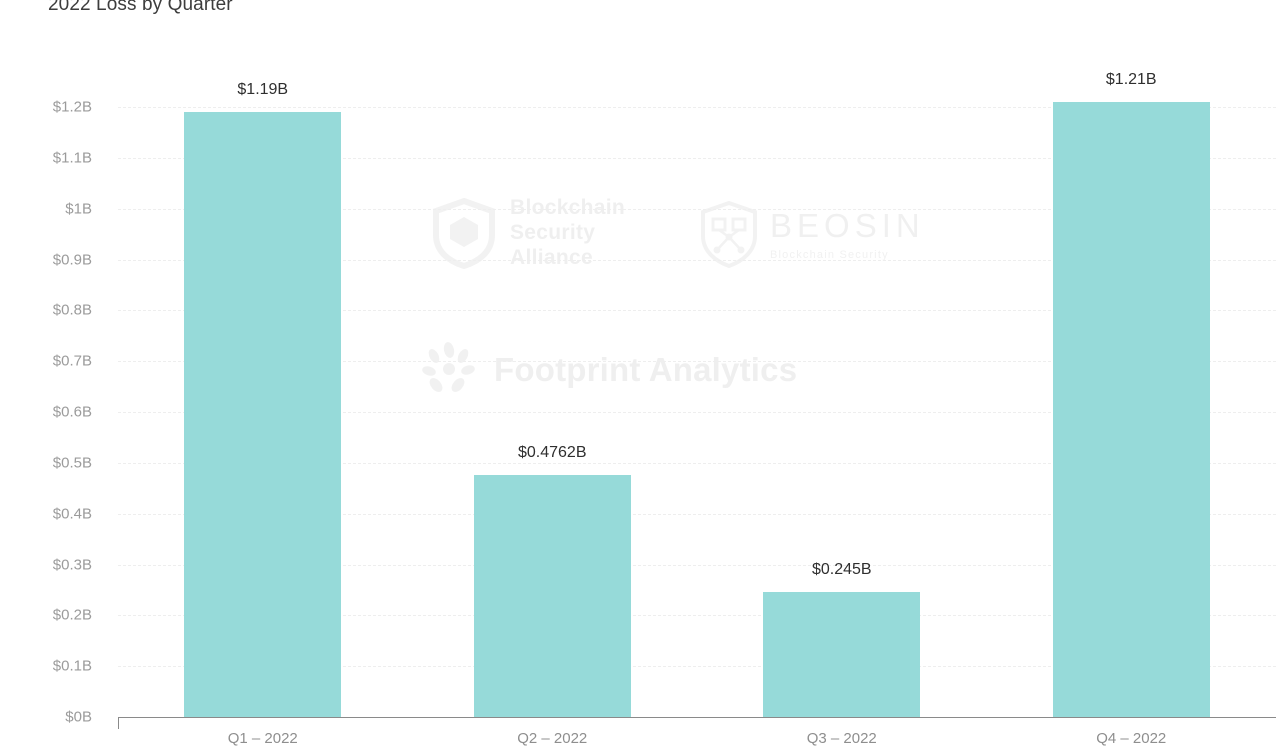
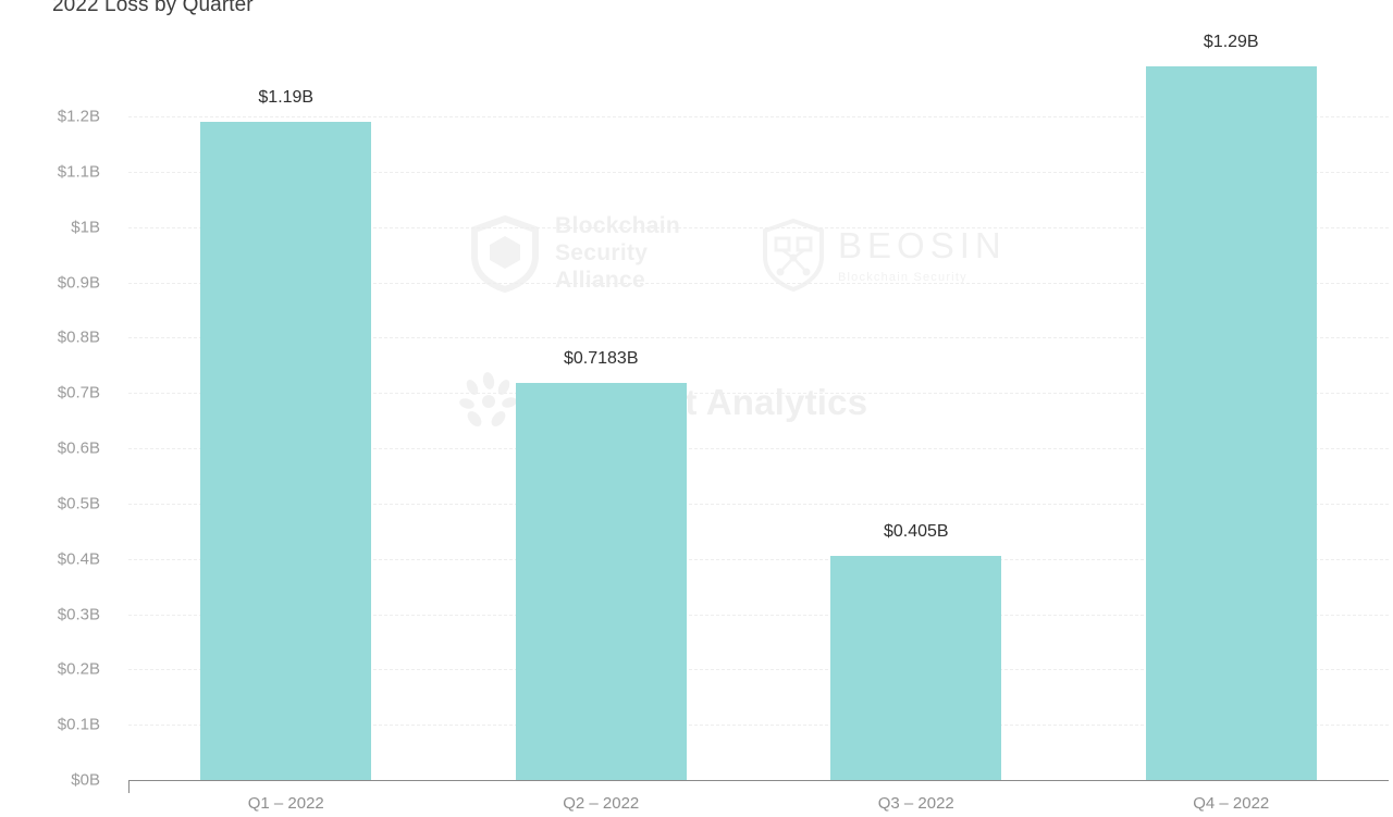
Q2 – 2022: $0.4762B -> $0.7183B
Q3 – 2022: $0.245B -> $0.405B
Q4 – 2022: $1.21B -> $1.29B
